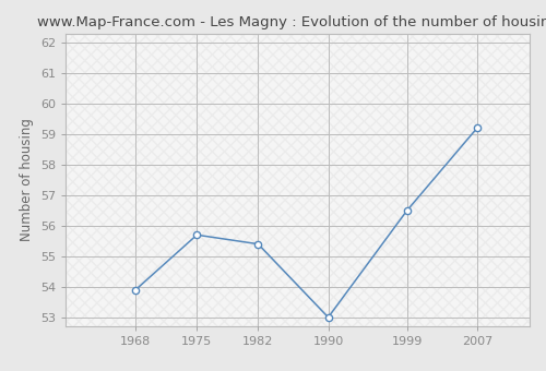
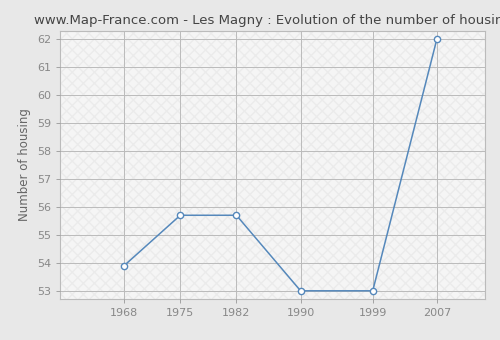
1982: 55.4 -> 55.7
1999: 56.5 -> 53.0
2007: 59.2 -> 62.0
